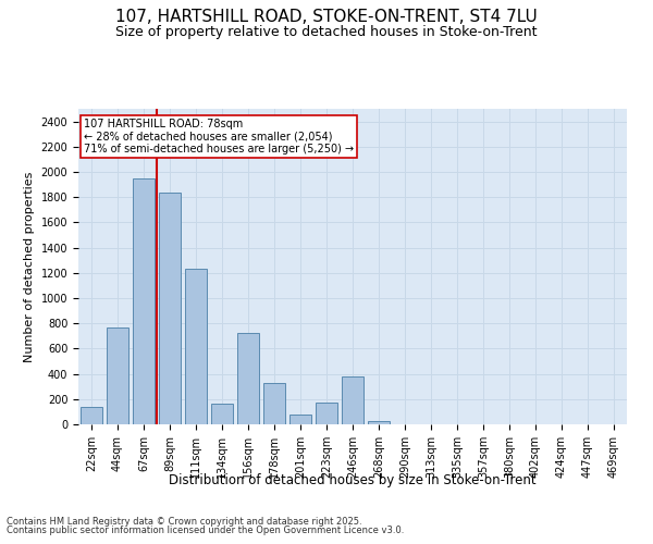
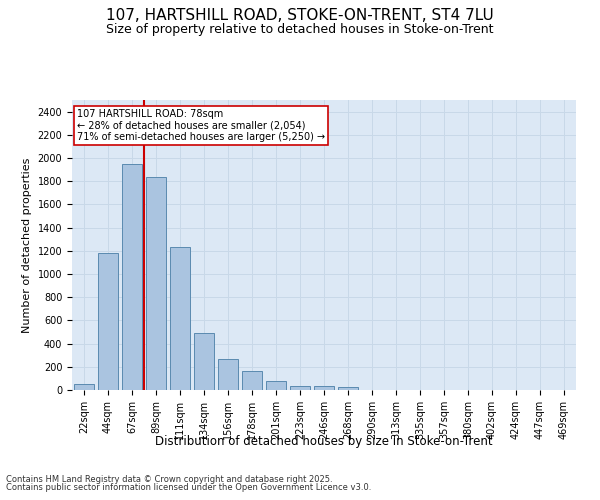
22sqm: 140 -> 50
44sqm: 770 -> 1180
134sqm: 160 -> 490
156sqm: 720 -> 270
178sqm: 330 -> 160
223sqm: 170 -> 40
246sqm: 380 -> 40
